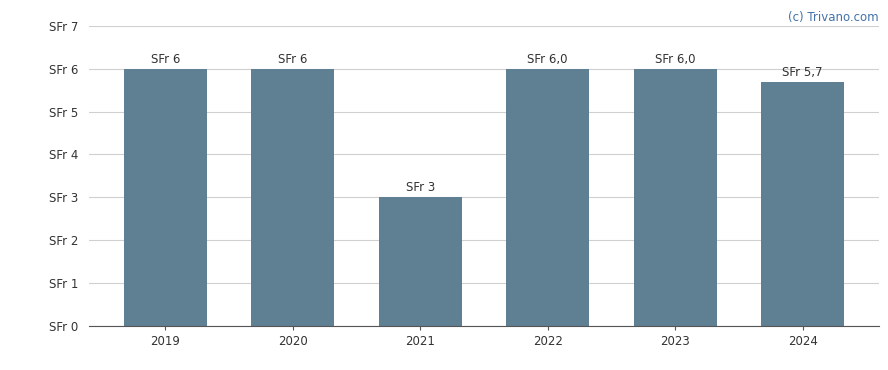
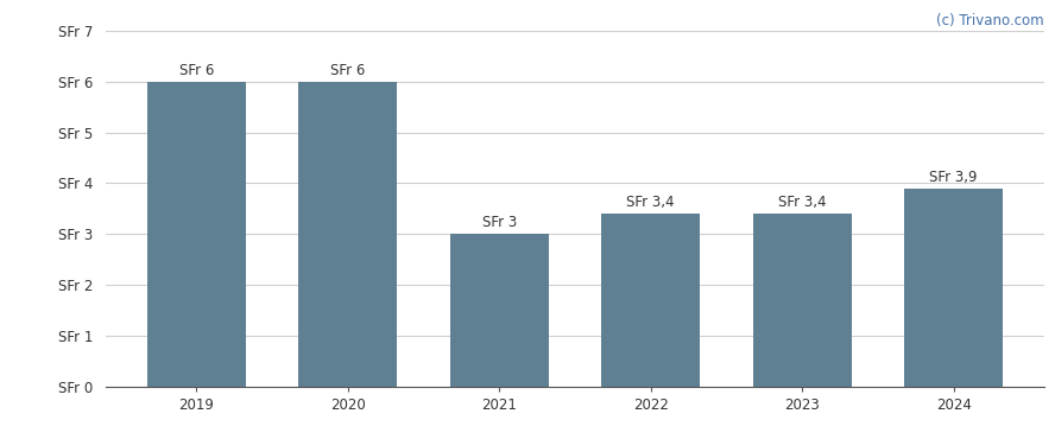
2022: 6,0 -> 3,4
2023: 6,0 -> 3,4
2024: 5,7 -> 3,9
